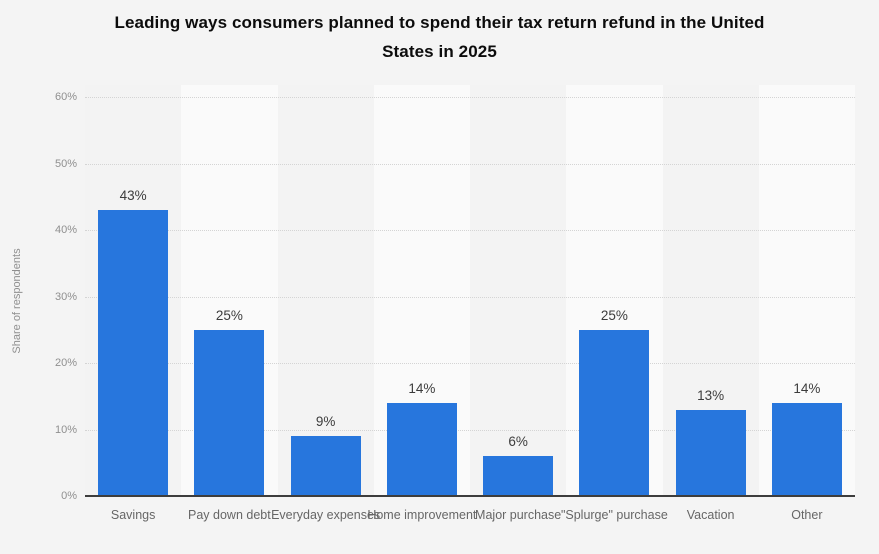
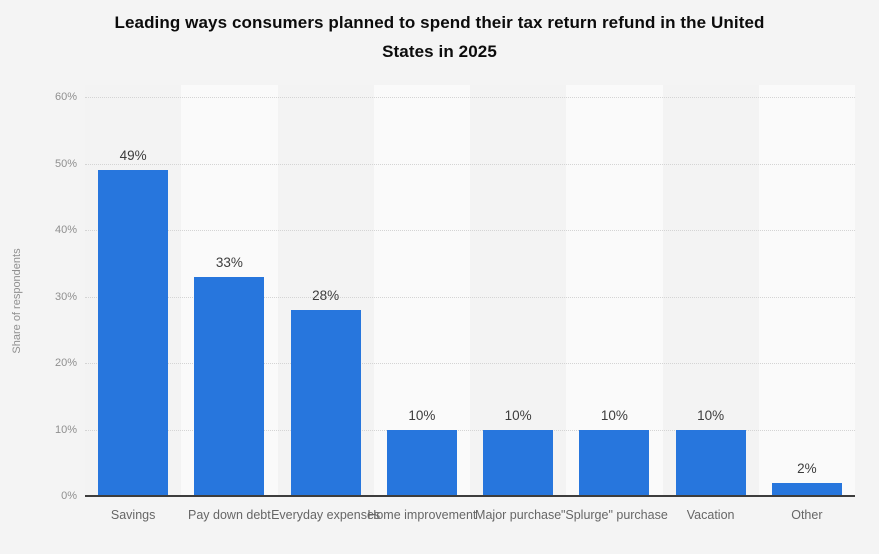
Savings: 43% -> 49%
Pay down debt: 25% -> 33%
Everyday expenses: 9% -> 28%
Home improvement: 14% -> 10%
Major purchase: 6% -> 10%
"Splurge" purchase: 25% -> 10%
Vacation: 13% -> 10%
Other: 14% -> 2%
